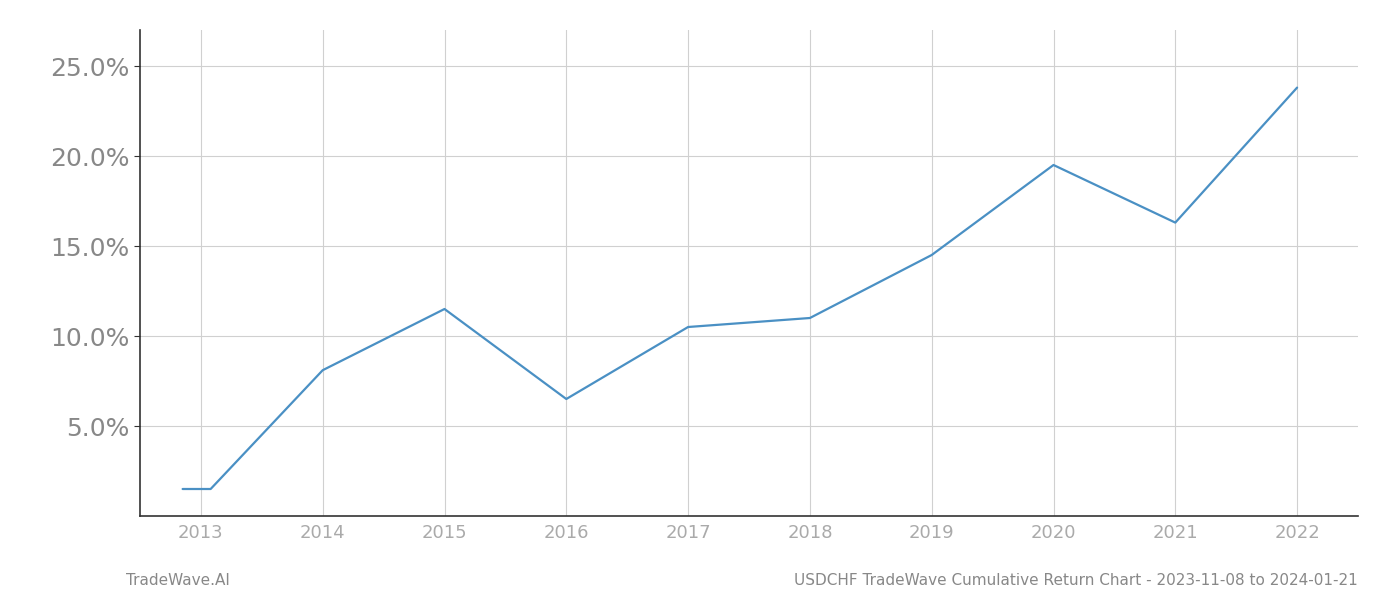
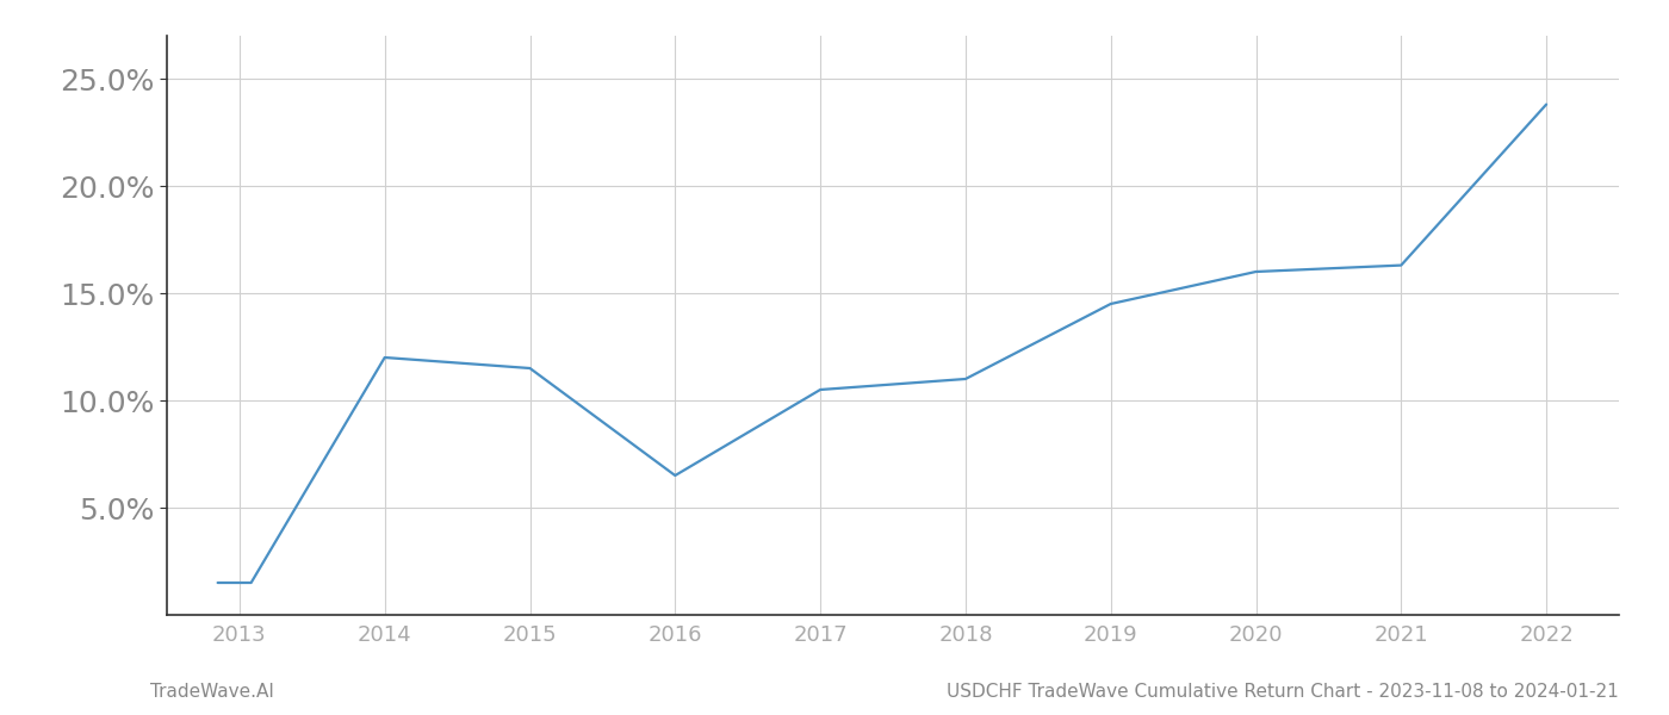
2014: 8.1% -> 12.0%
2020: 19.5% -> 16.0%
